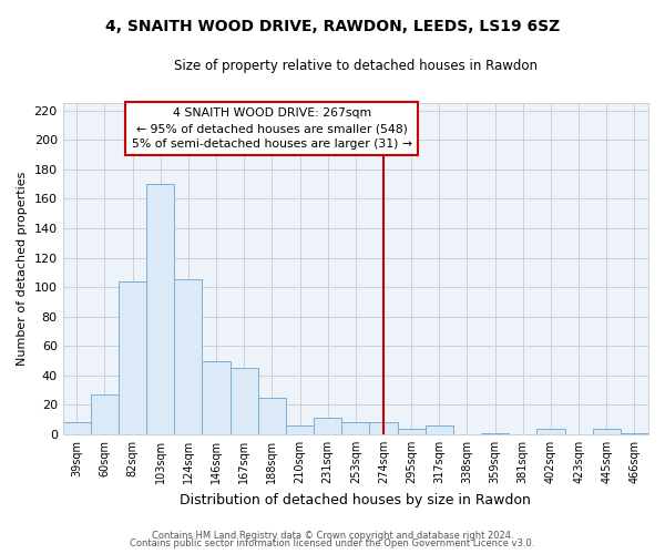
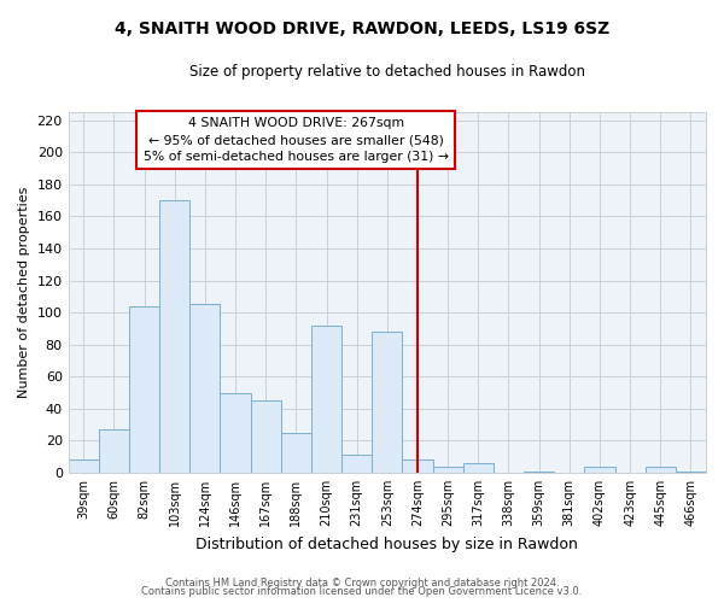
210sqm: 6 -> 92
253sqm: 8 -> 88
